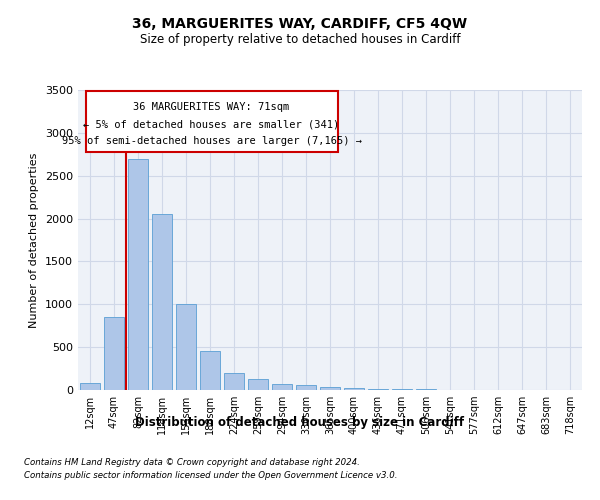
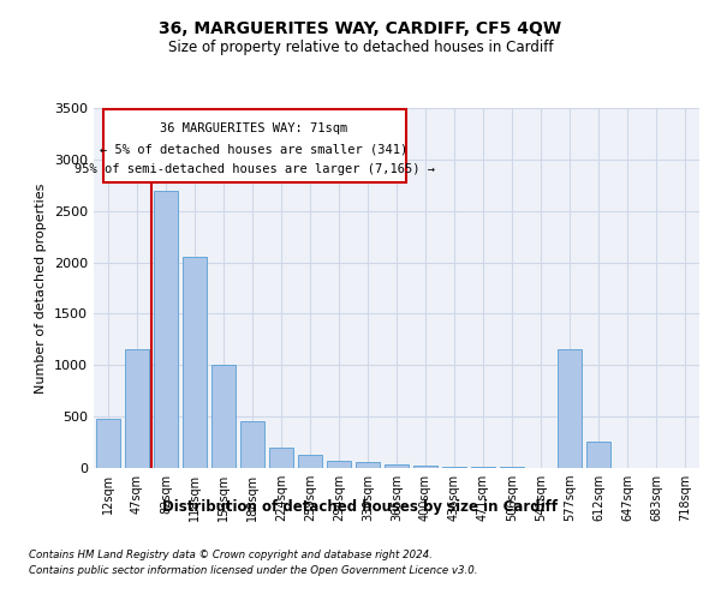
12sqm: 80 -> 480
47sqm: 850 -> 1160
577sqm: 0 -> 1160
612sqm: 0 -> 260
